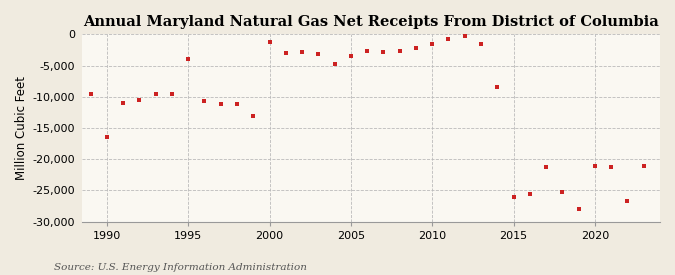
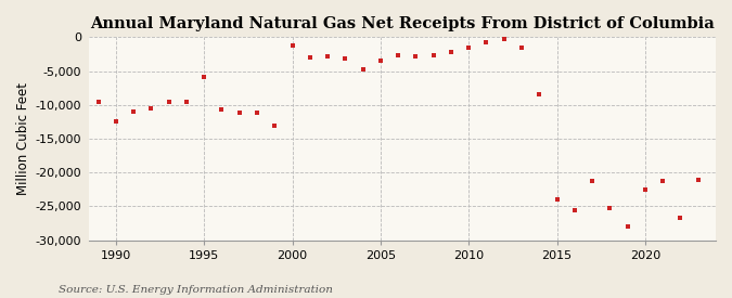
1990: -16,400 -> -12,500
1995: -4,000 -> -5,800
2015: -26,000 -> -24,000
2020: -21,000 -> -22,500
